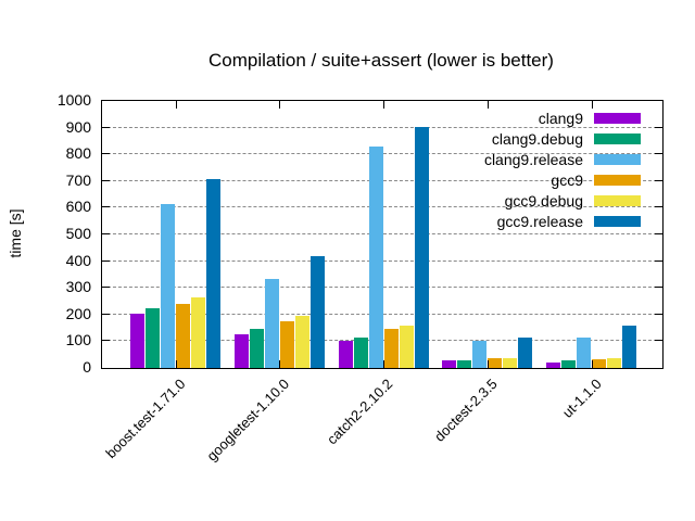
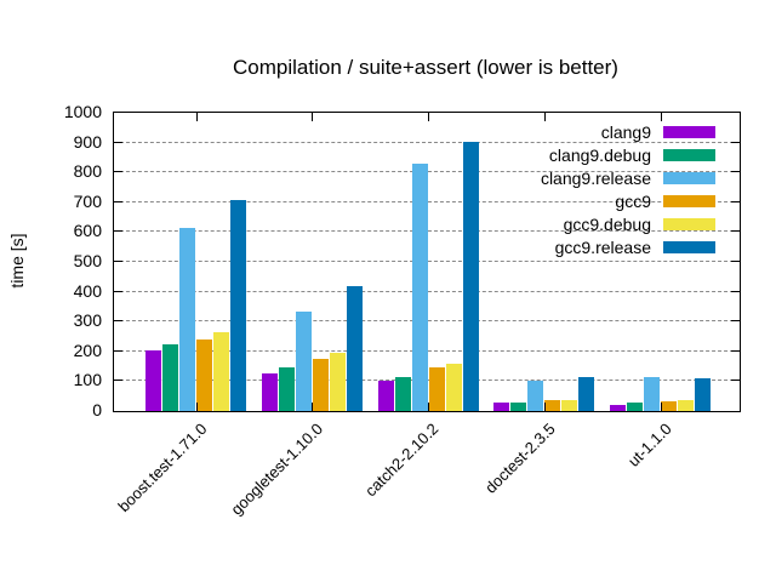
gcc9.release/ut-1.1.0: 160 -> 110
